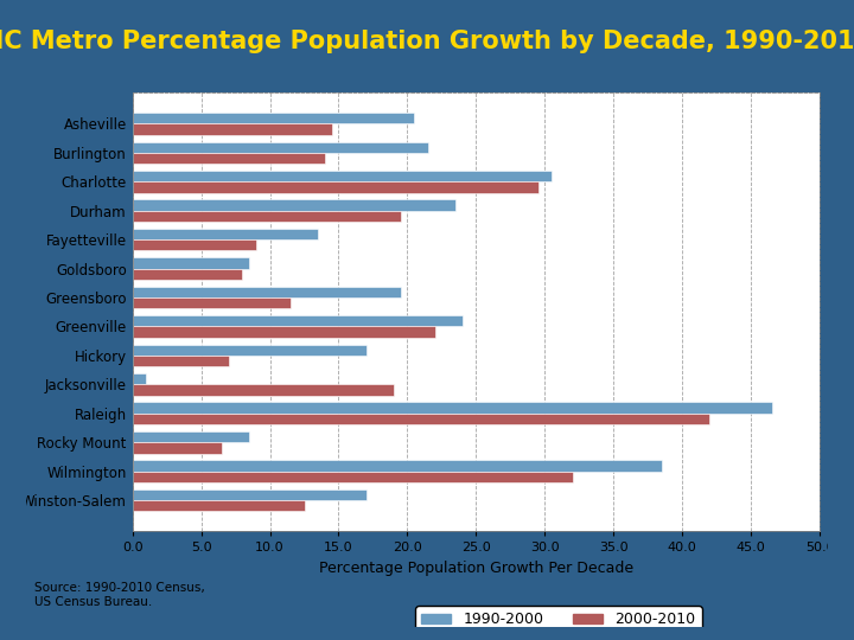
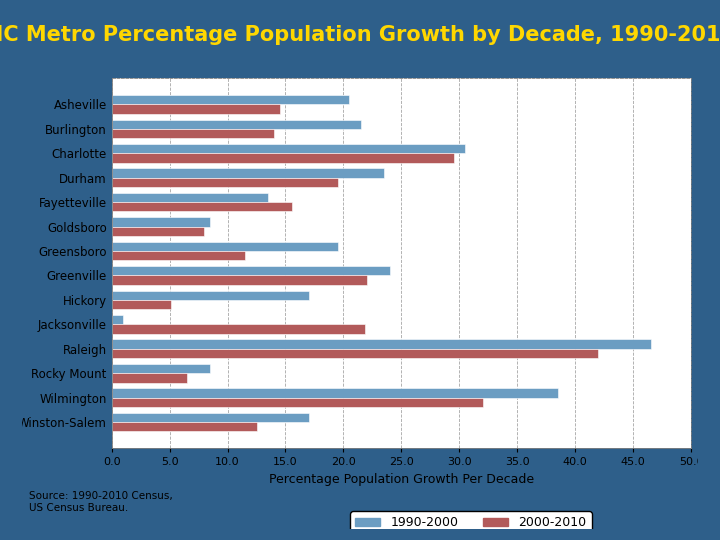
2000-2010/Fayetteville: 9.0 -> 15.6
2000-2010/Hickory: 7.0 -> 5.1
2000-2010/Jacksonville: 19.0 -> 21.9
